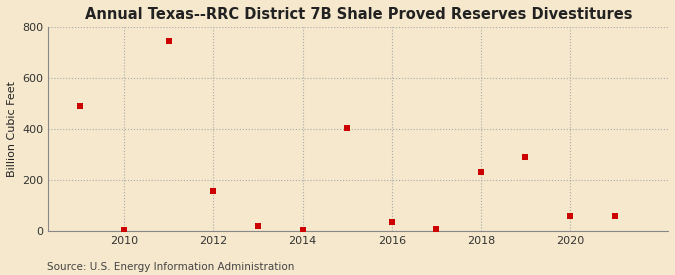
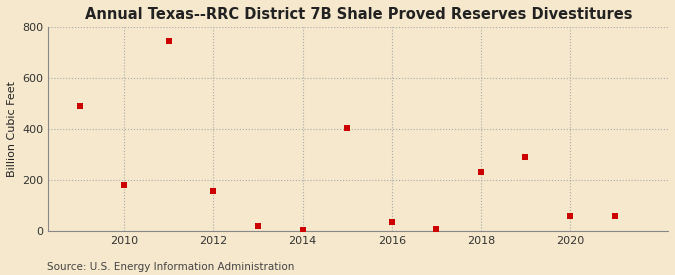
2010: 5 -> 180
